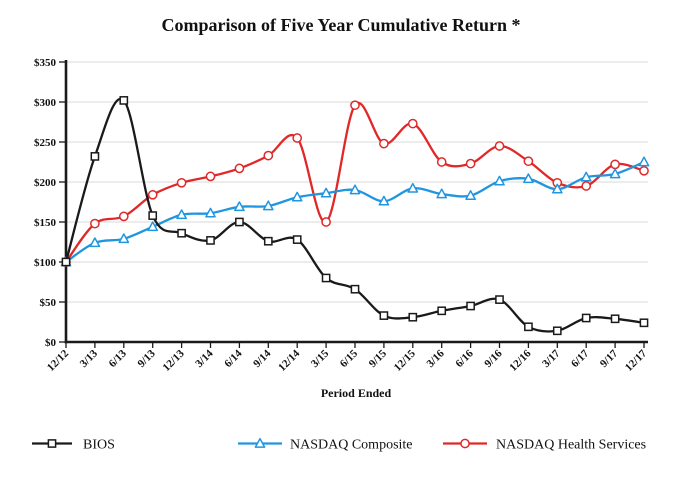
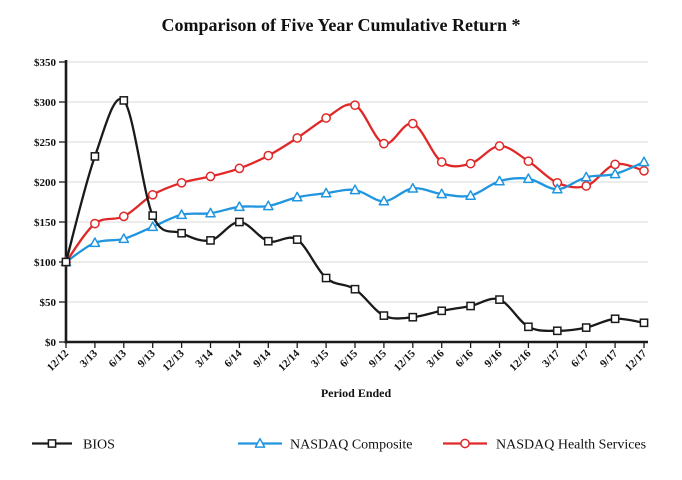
NASDAQ Health Services/3/15: $150 -> $280
BIOS/6/17: $30 -> $20
